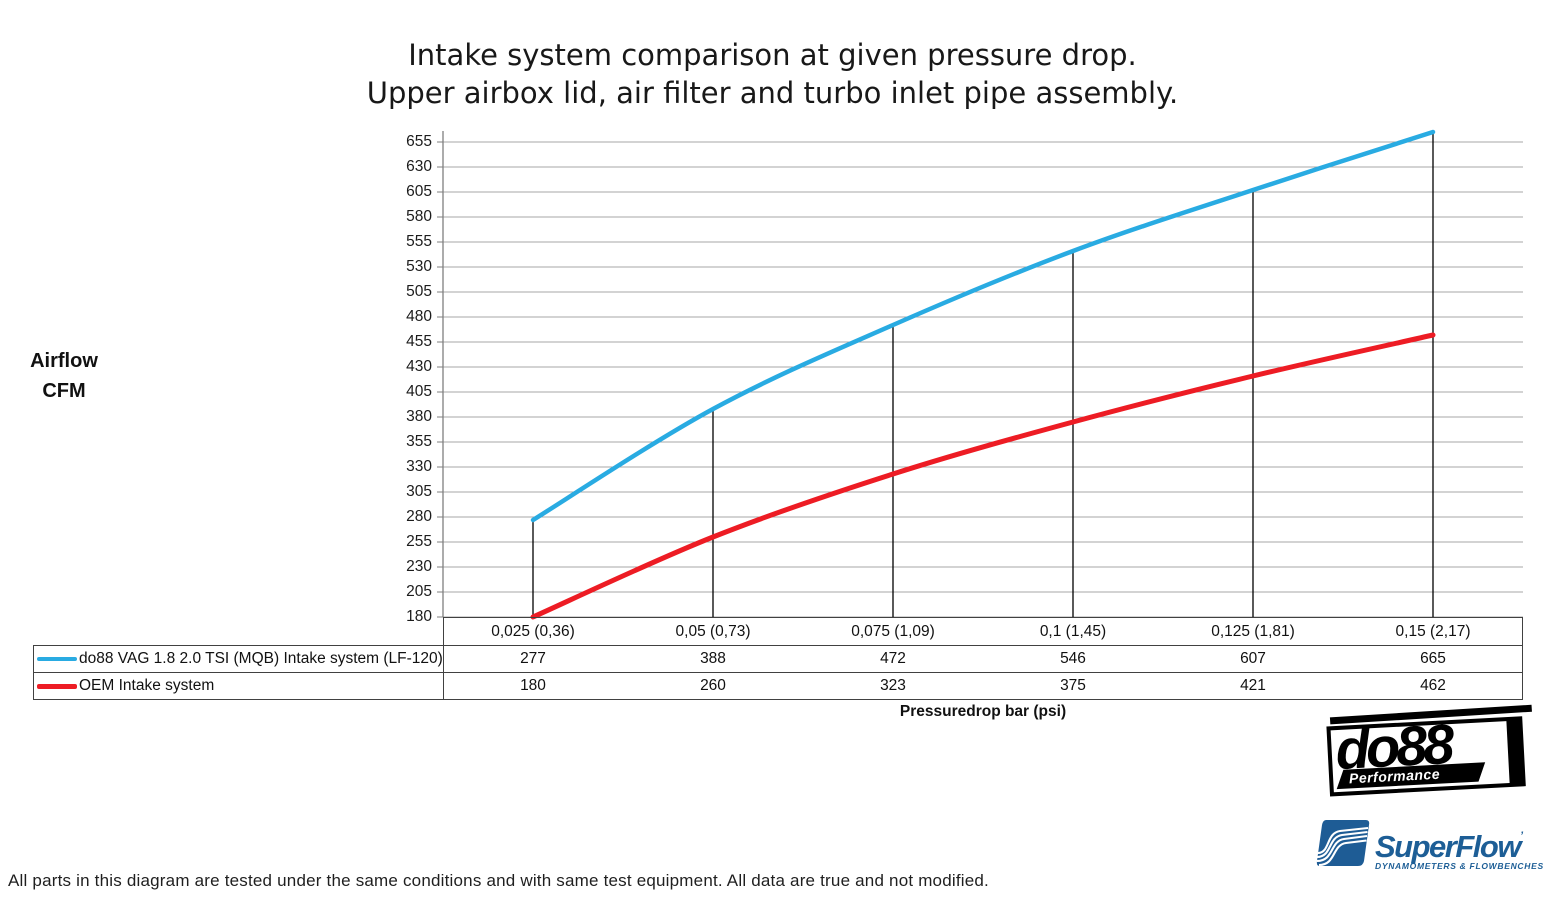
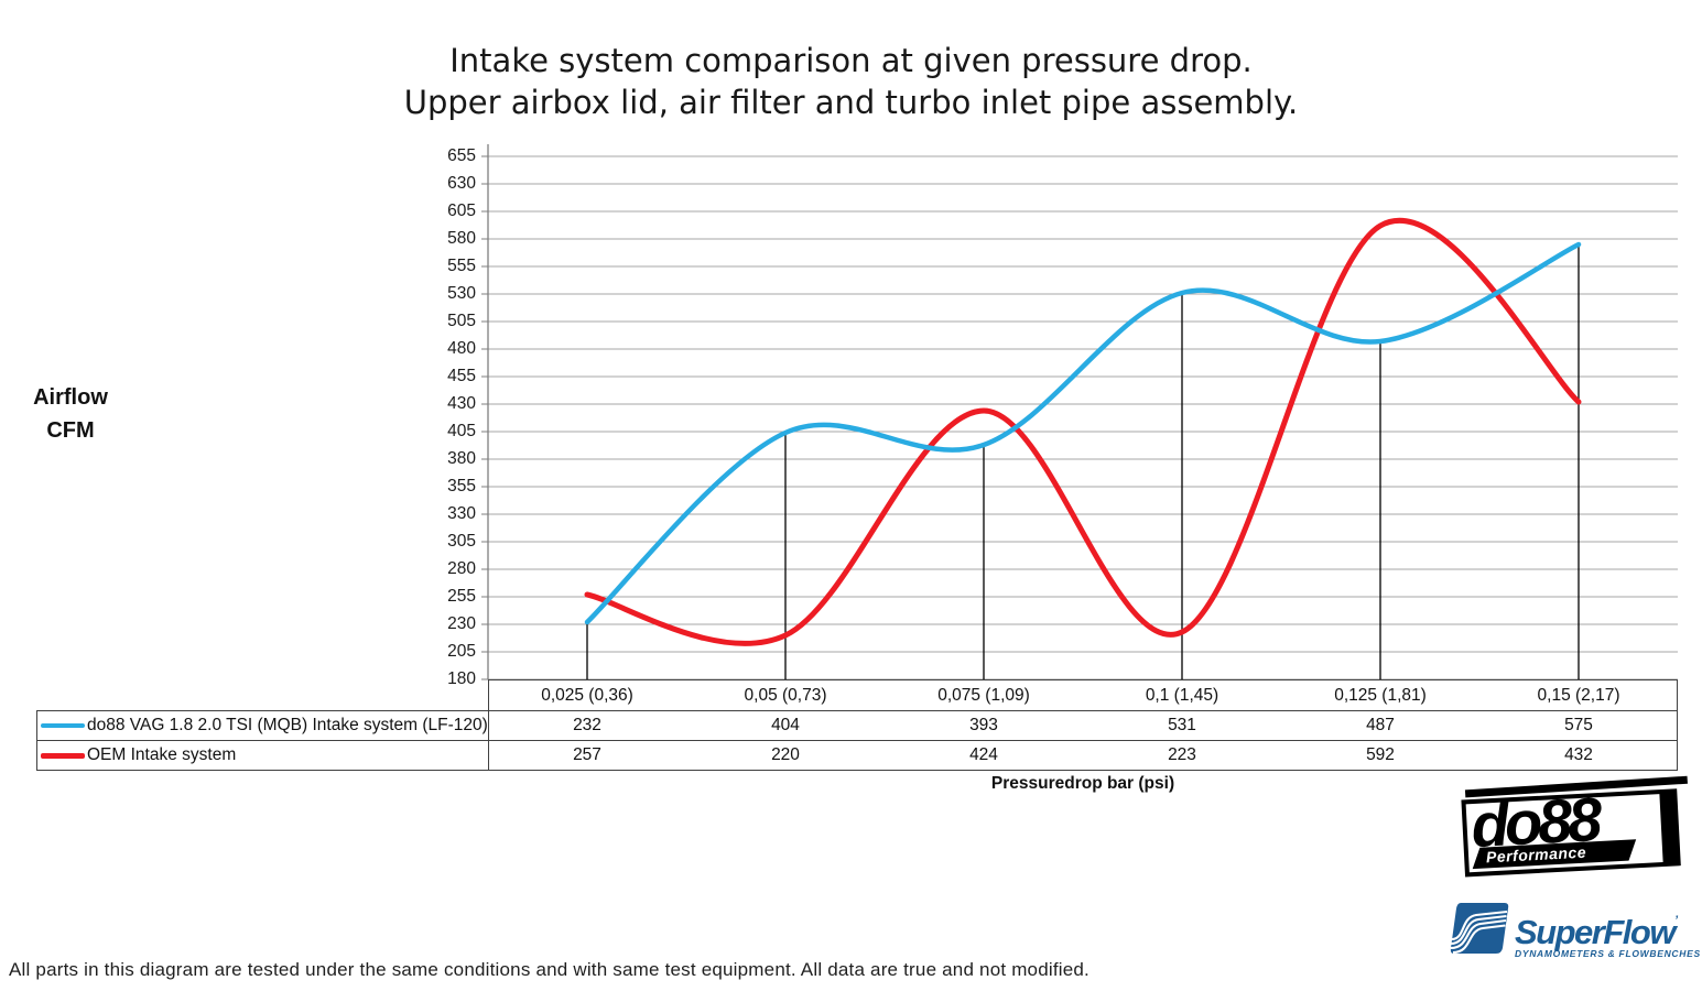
do88 VAG 1.8 2.0 TSI (MQB) Intake system (LF-120)/0,025 (0,36): 277 -> 232
OEM Intake system/0,025 (0,36): 180 -> 257
do88 VAG 1.8 2.0 TSI (MQB) Intake system (LF-120)/0,05 (0,73): 388 -> 404
OEM Intake system/0,05 (0,73): 260 -> 220
do88 VAG 1.8 2.0 TSI (MQB) Intake system (LF-120)/0,075 (1,09): 472 -> 393
OEM Intake system/0,075 (1,09): 323 -> 424
do88 VAG 1.8 2.0 TSI (MQB) Intake system (LF-120)/0,1 (1,45): 546 -> 531
OEM Intake system/0,1 (1,45): 375 -> 223
do88 VAG 1.8 2.0 TSI (MQB) Intake system (LF-120)/0,125 (1,81): 607 -> 487
OEM Intake system/0,125 (1,81): 421 -> 592
do88 VAG 1.8 2.0 TSI (MQB) Intake system (LF-120)/0,15 (2,17): 665 -> 575
OEM Intake system/0,15 (2,17): 462 -> 432
